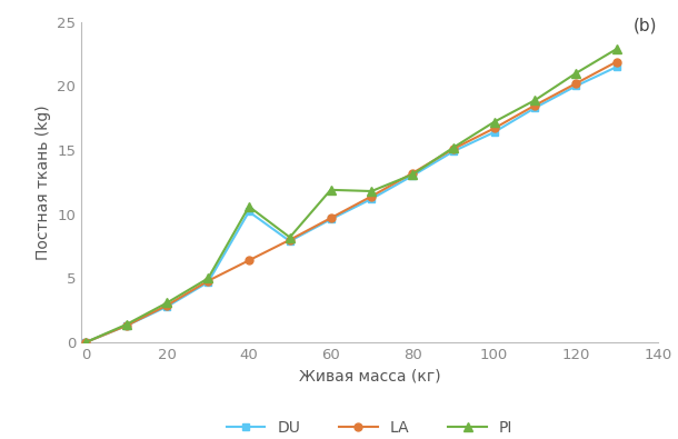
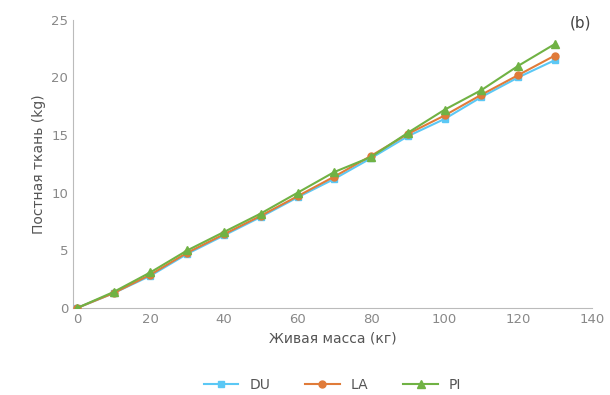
DU/40: 10.2 -> 6.3
PI/40: 10.6 -> 6.6
PI/60: 11.9 -> 10.0
